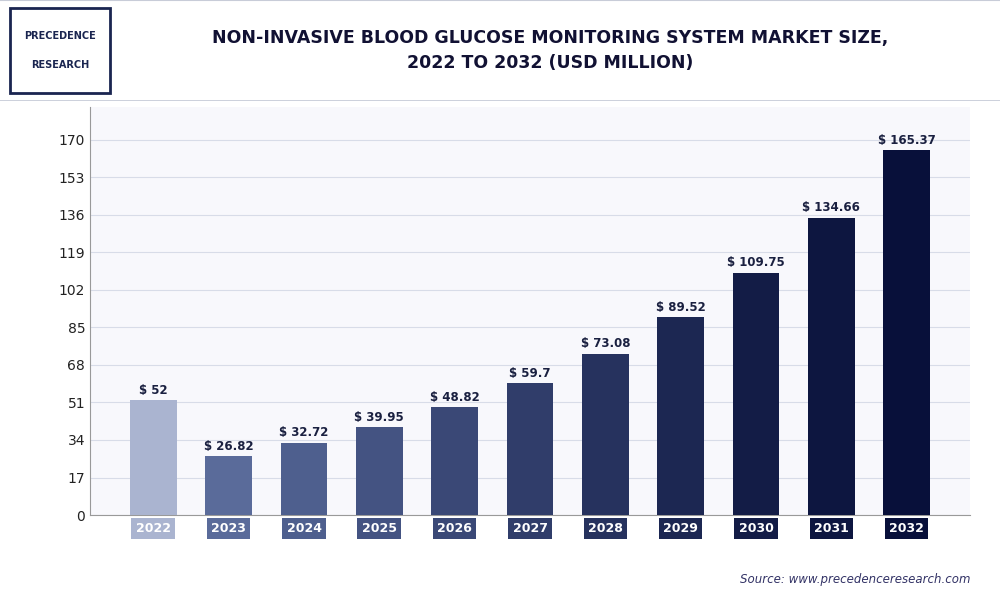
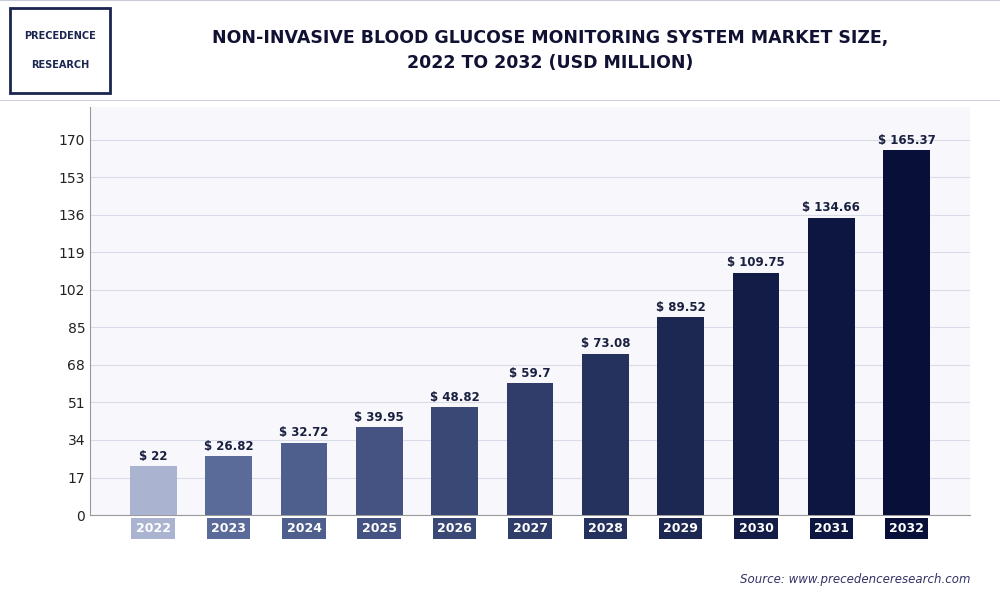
2022: 52 -> 22
